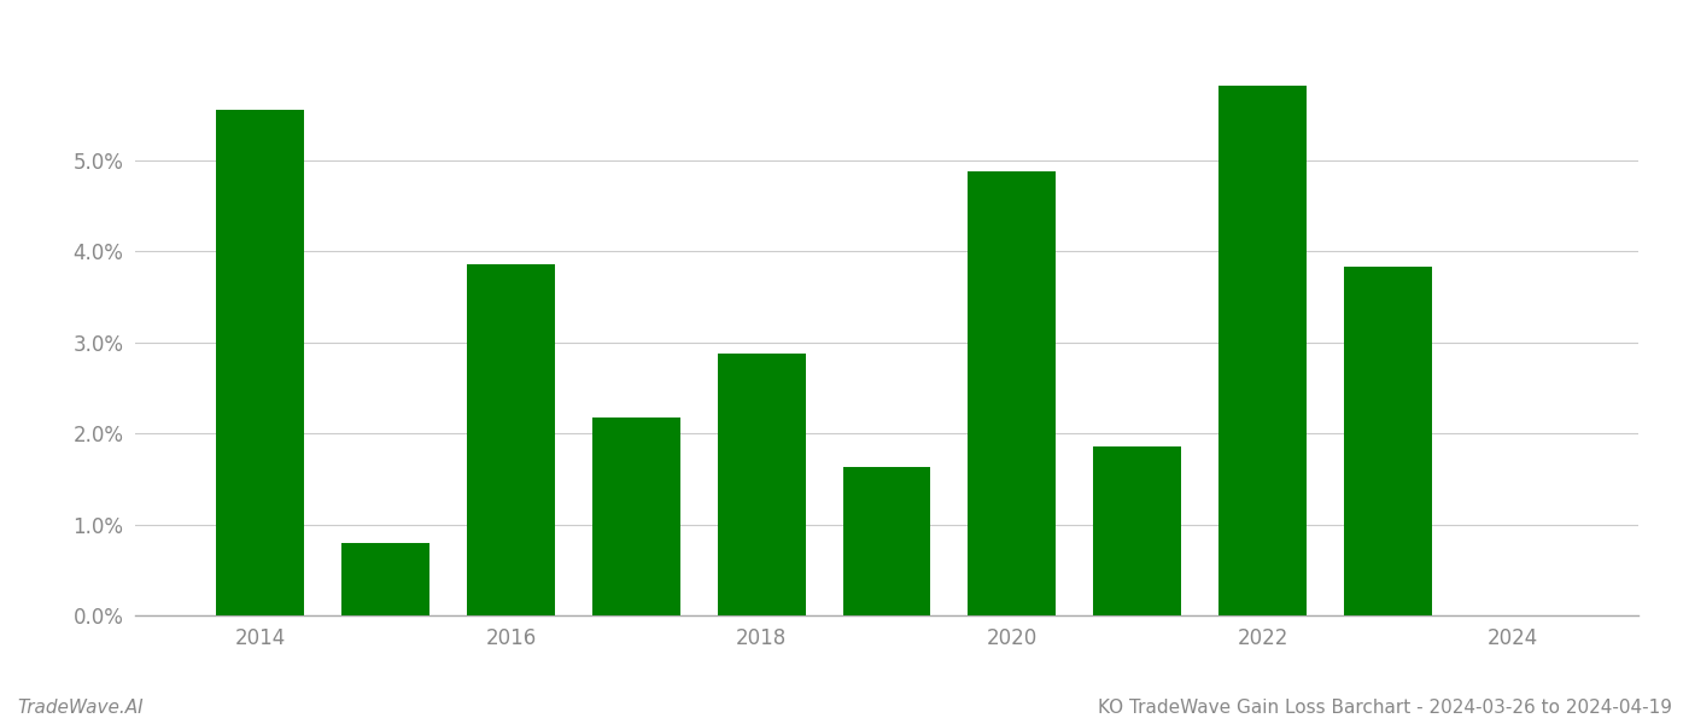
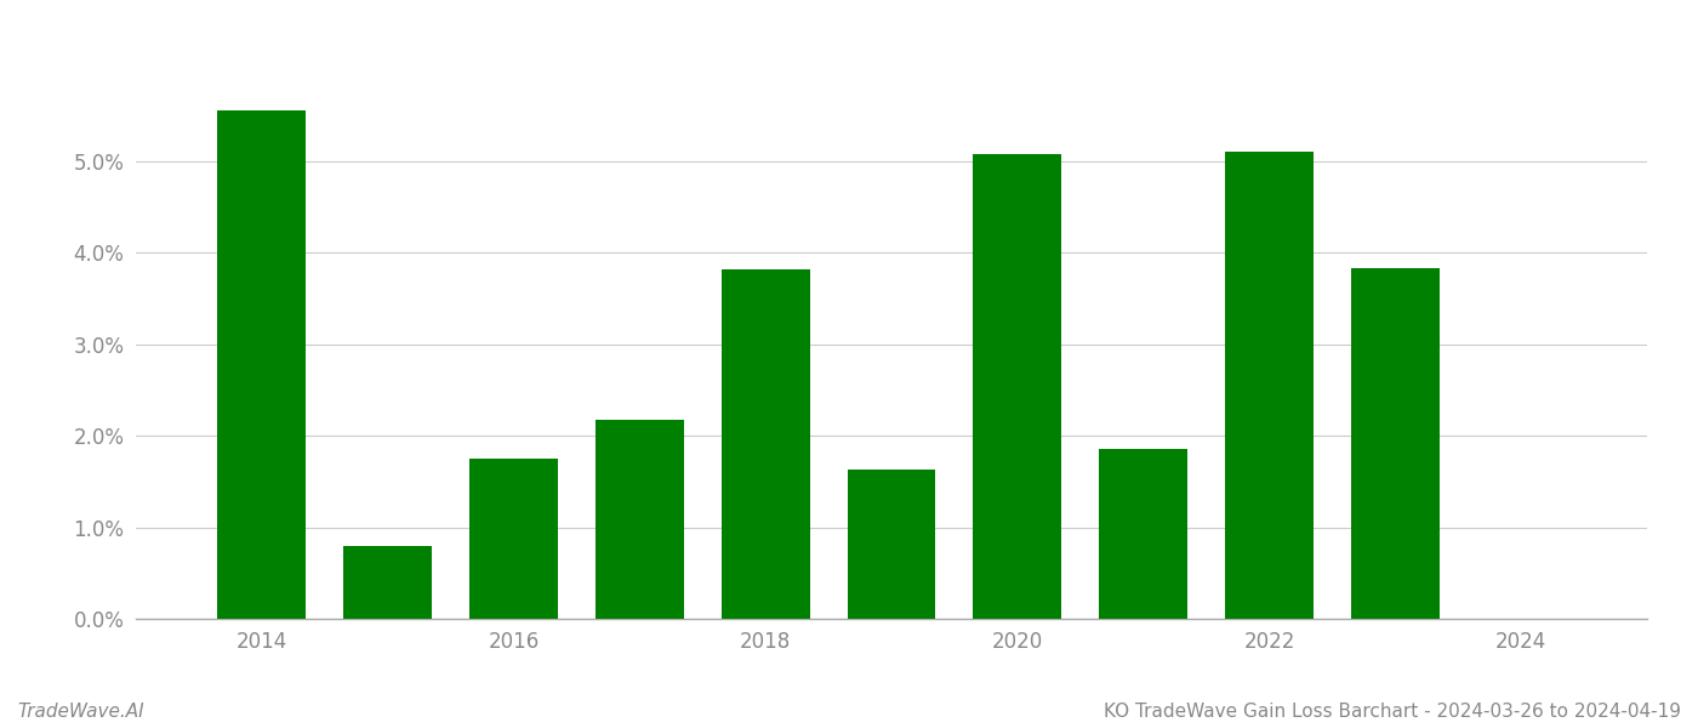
2016: 3.86% -> 1.75%
2018: 2.88% -> 3.82%
2020: 4.88% -> 5.08%
2022: 5.82% -> 5.10%
